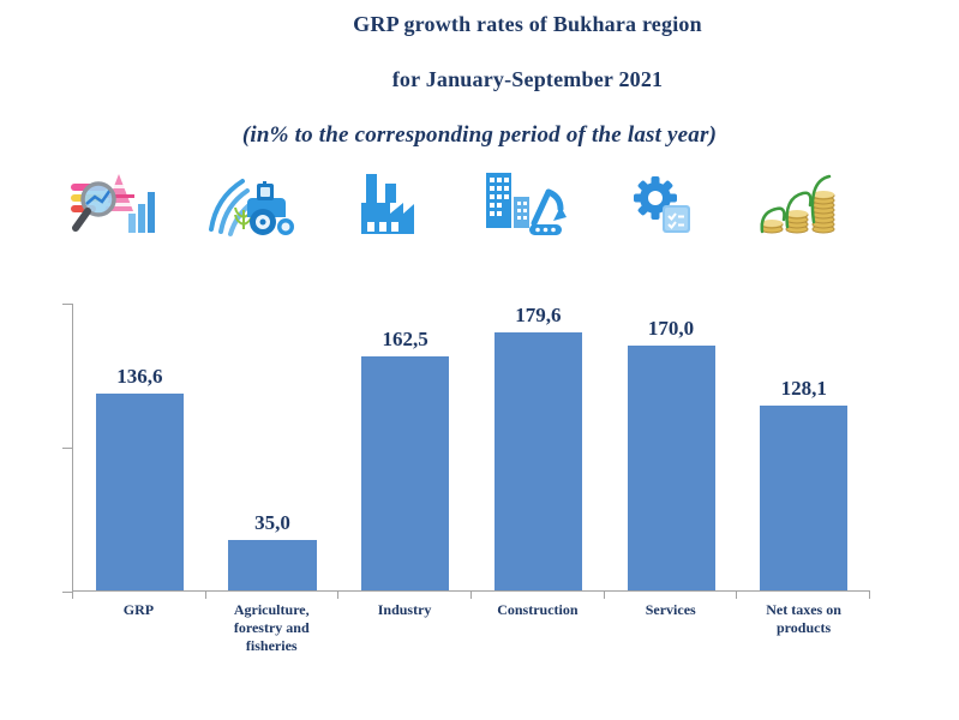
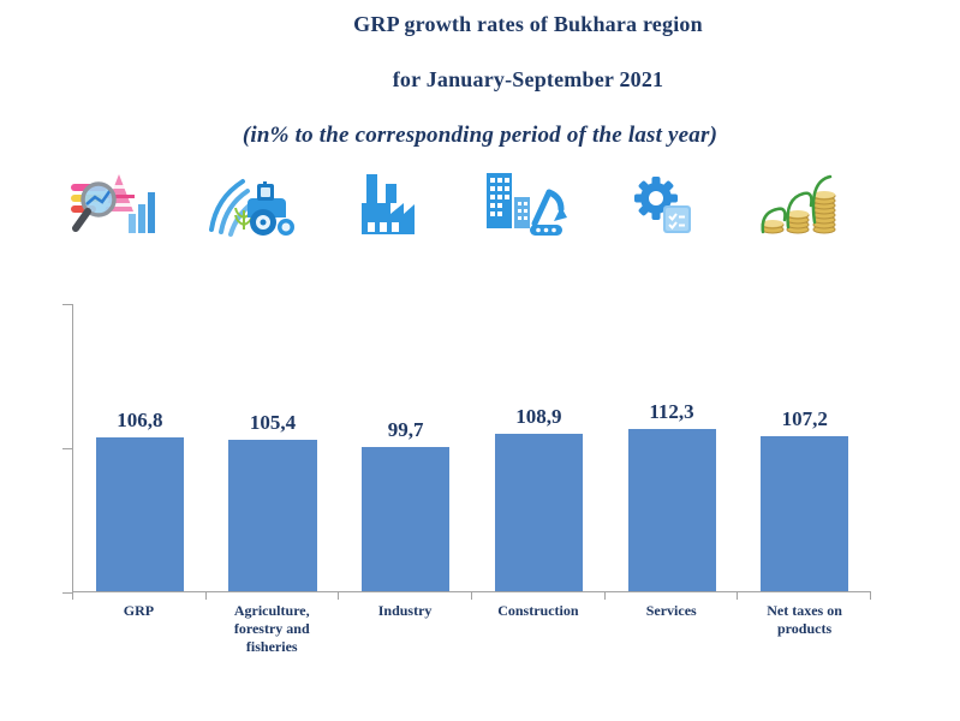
GRP: 136,6 -> 106,8
Agriculture, forestry and fisheries: 35,0 -> 105,4
Industry: 162,5 -> 99,7
Construction: 179,6 -> 108,9
Services: 170,0 -> 112,3
Net taxes on products: 128,1 -> 107,2
